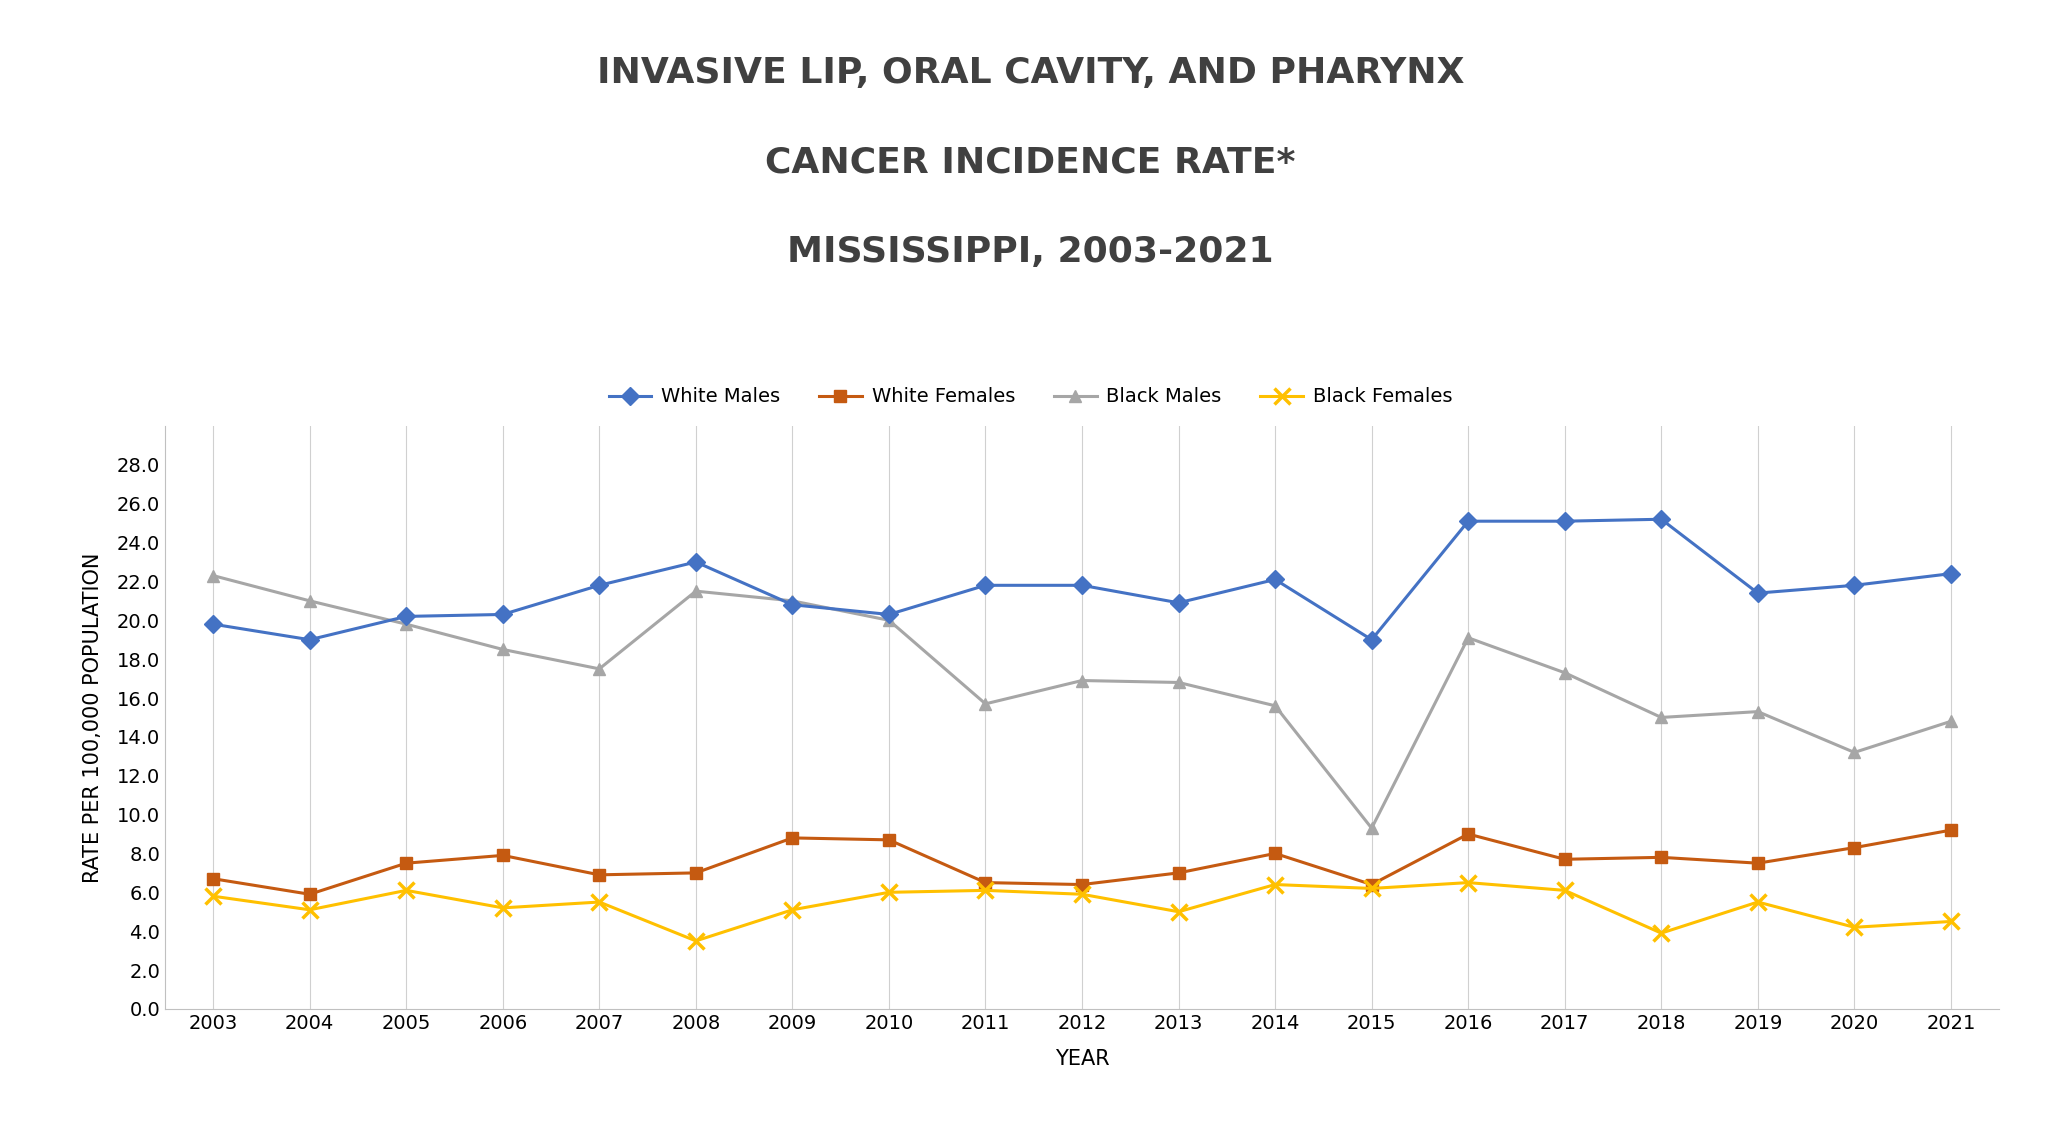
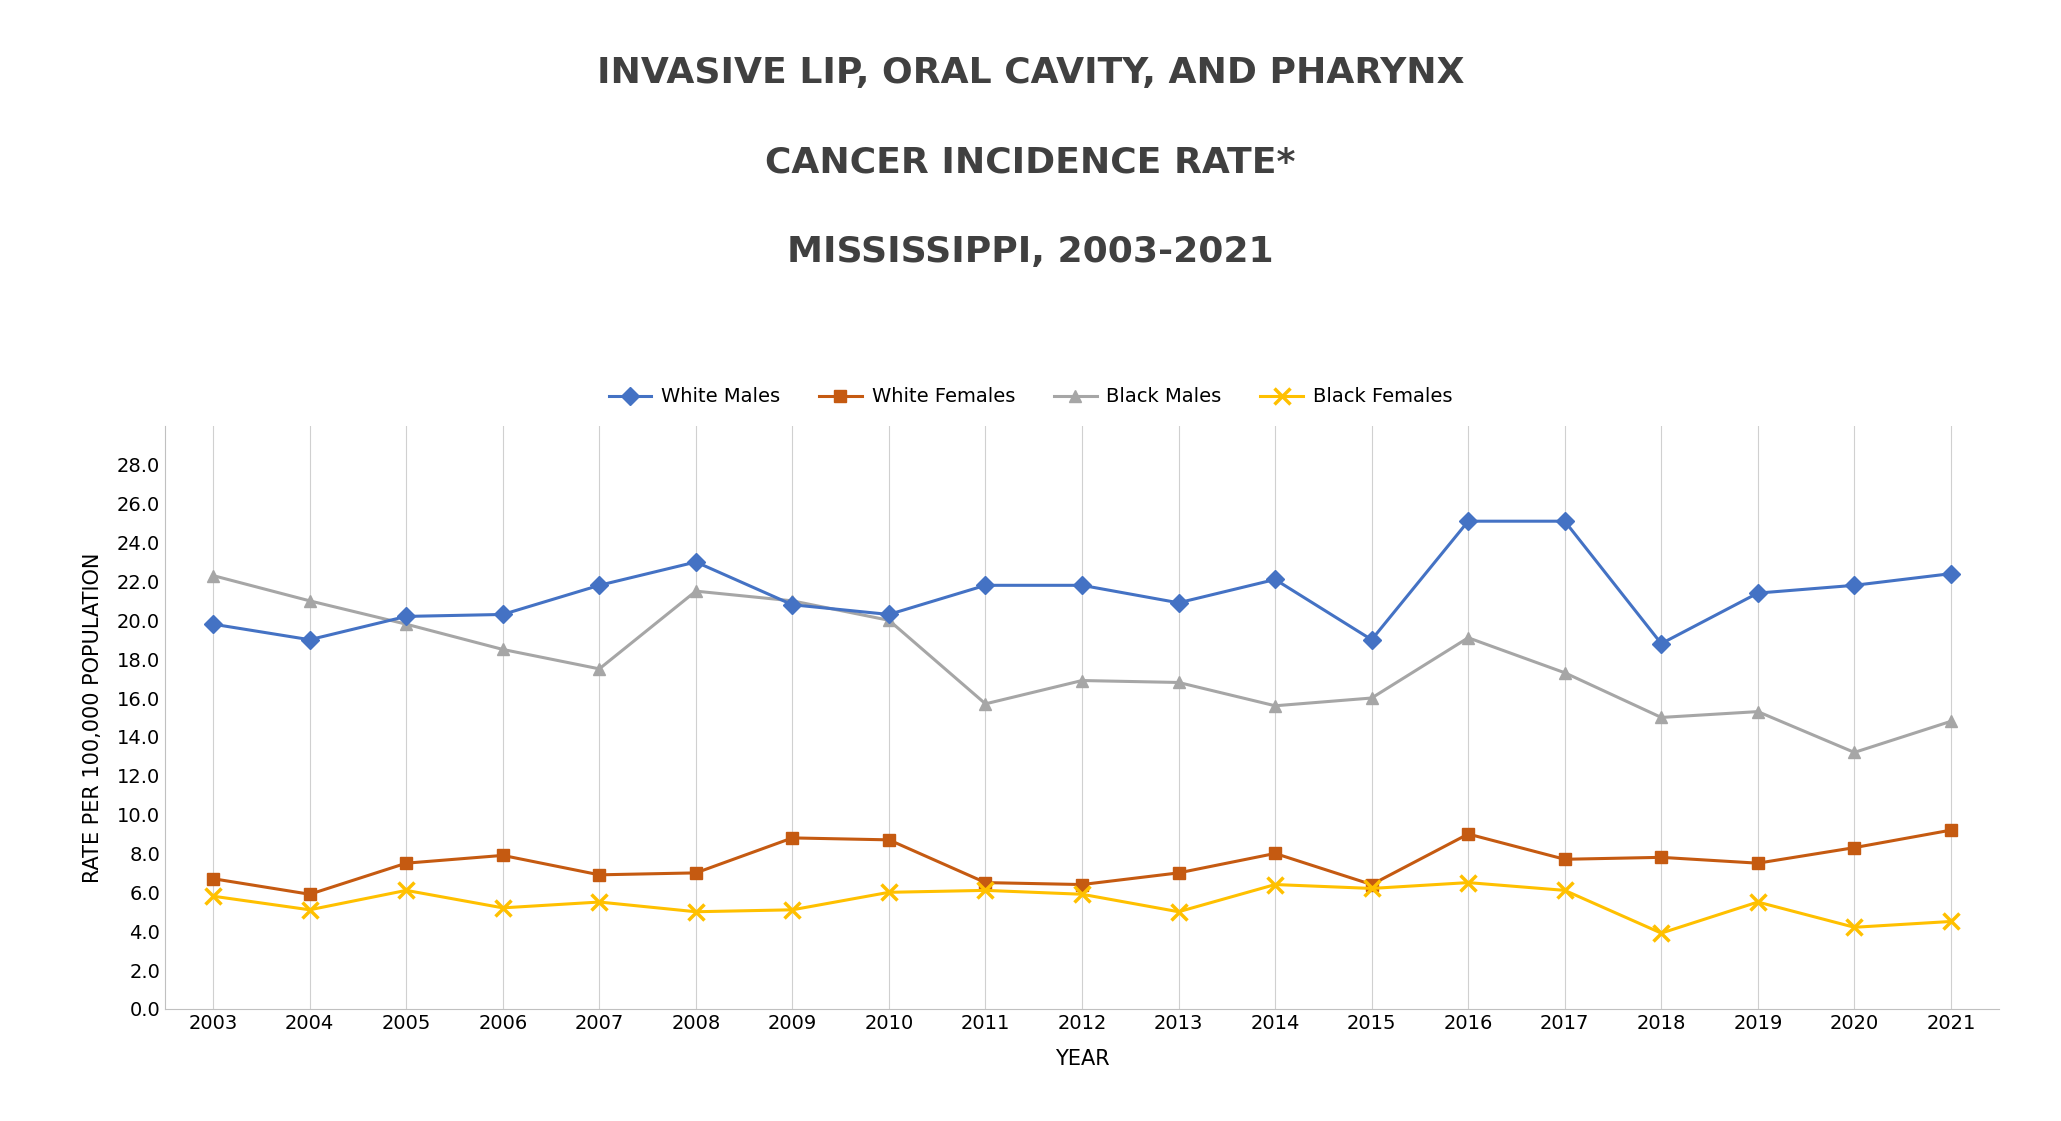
Black Females/2008: 3.5 -> 5.0
Black Males/2015: 9.3 -> 16.0
White Males/2018: 25.2 -> 18.8
